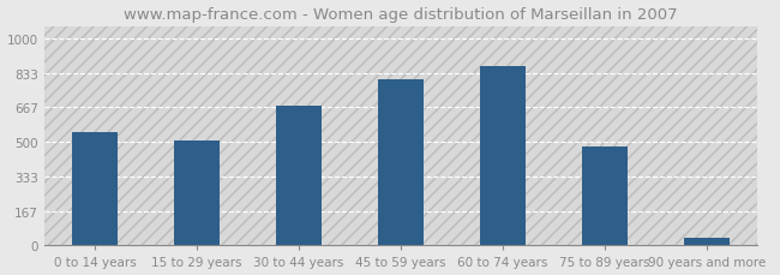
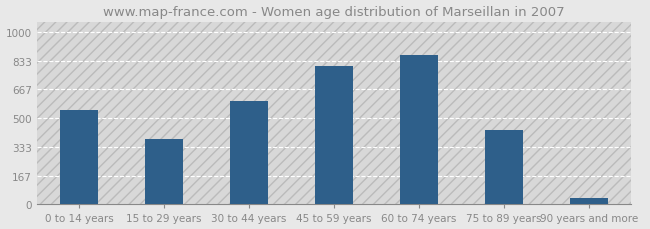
15 to 29 years: 500 -> 380
30 to 44 years: 680 -> 600
75 to 89 years: 480 -> 430
